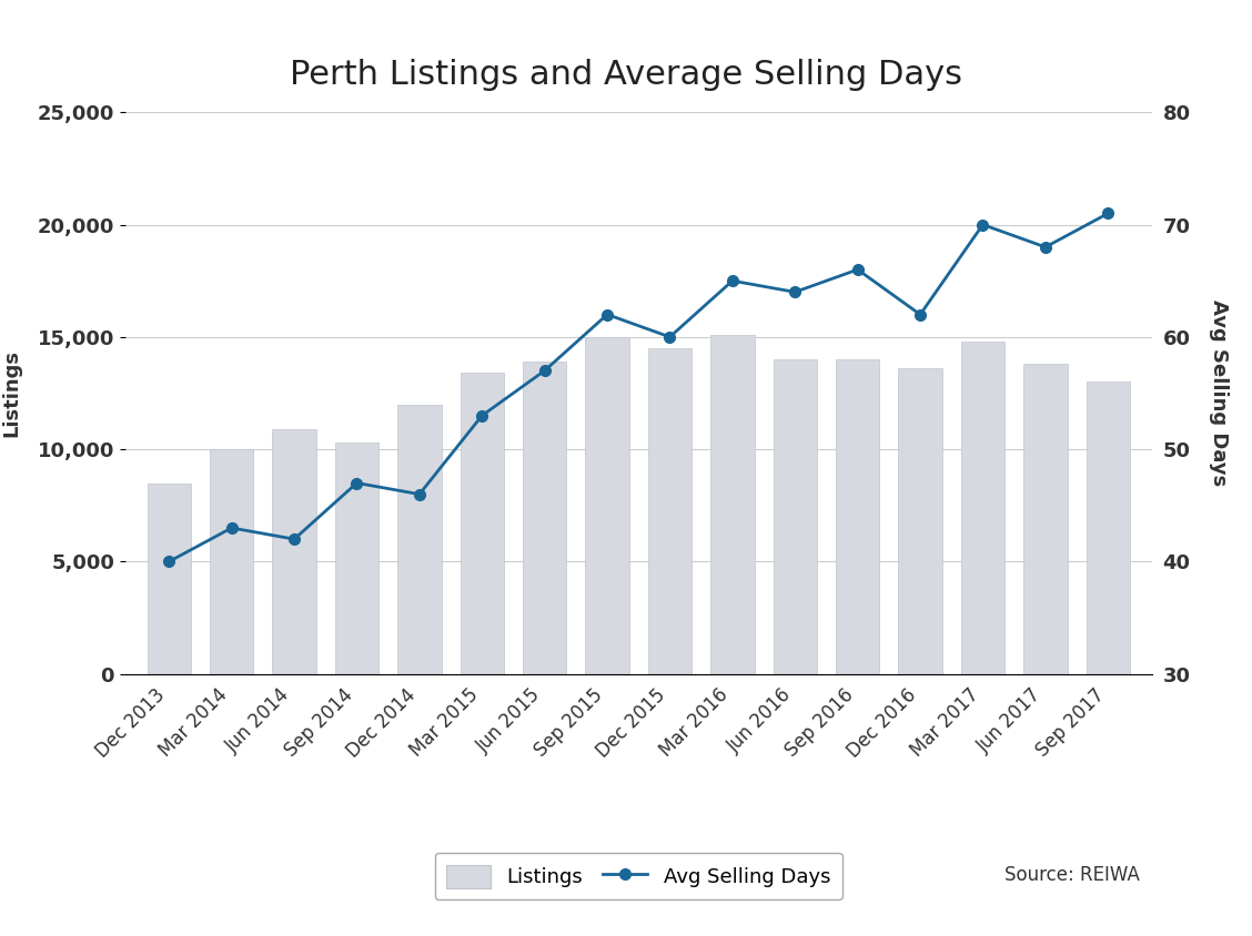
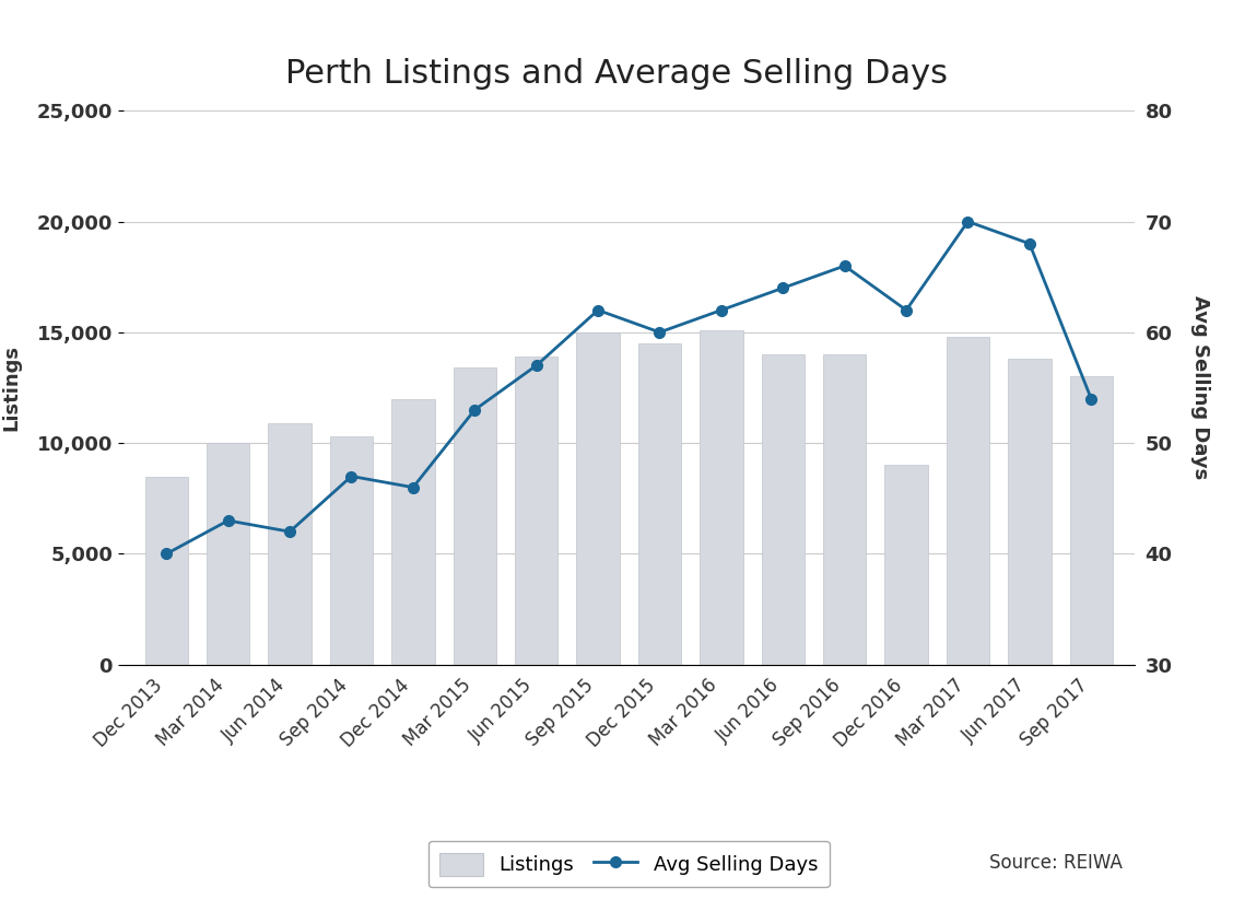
Avg Selling Days/Mar 2016: 65 -> 62
Listings/Dec 2016: 13,600 -> 9,000
Avg Selling Days/Sep 2017: 71 -> 54
